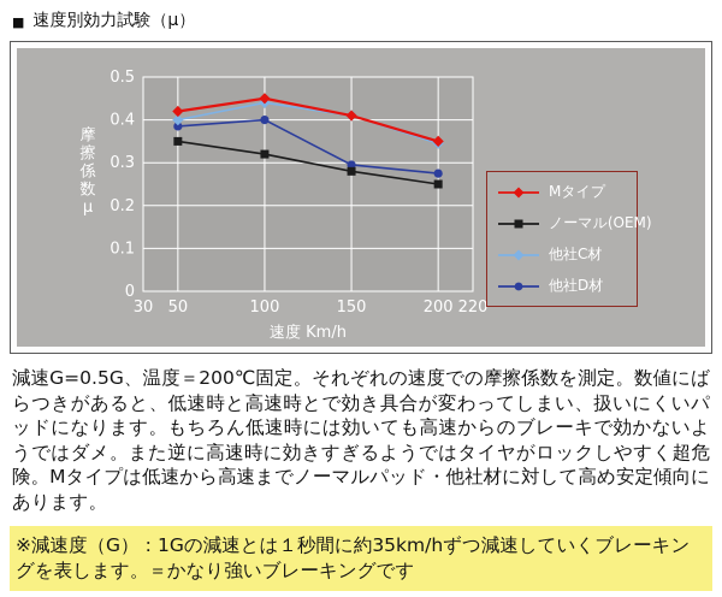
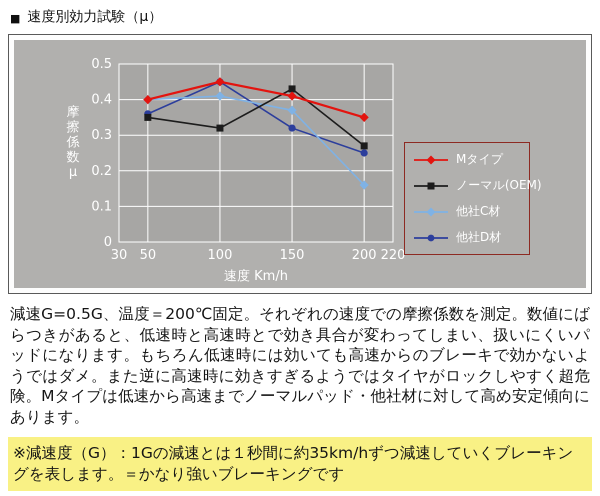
Mタイプ/50: 0.42 -> 0.40
他社D材/50: 0.39 -> 0.36
他社C材/100: 0.44 -> 0.41
他社D材/100: 0.40 -> 0.45
ノーマル(OEM)/150: 0.28 -> 0.43
他社C材/150: 0.41 -> 0.37
他社D材/150: 0.29 -> 0.32
ノーマル(OEM)/200: 0.25 -> 0.27
他社C材/200: 0.34 -> 0.16
他社D材/200: 0.28 -> 0.25
